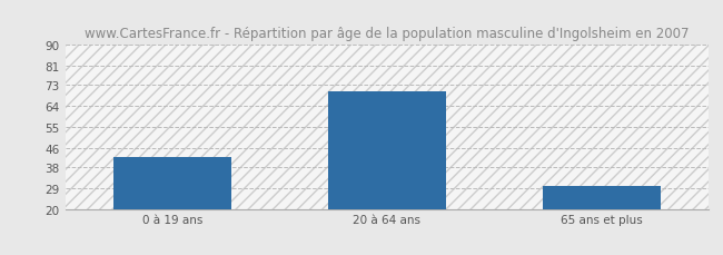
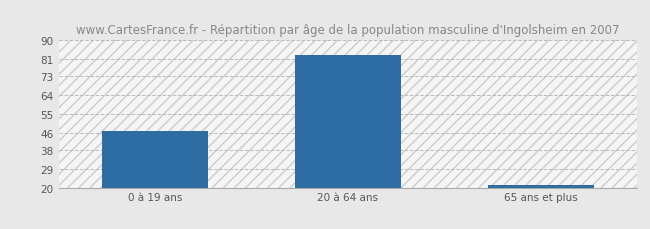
0 à 19 ans: 42 -> 47
20 à 64 ans: 70 -> 83
65 ans et plus: 30 -> 21
